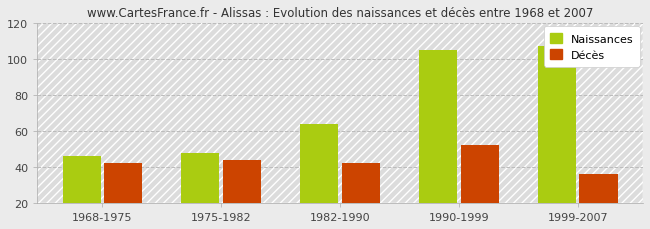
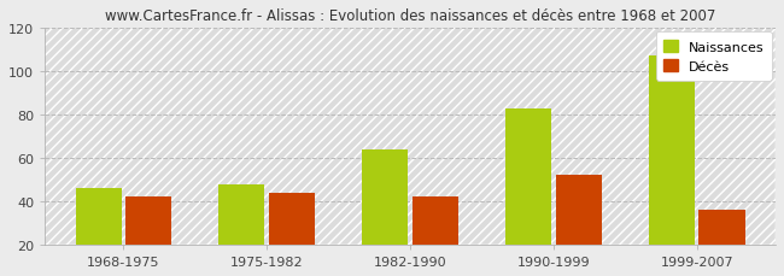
Naissances/1990-1999: 105 -> 83
